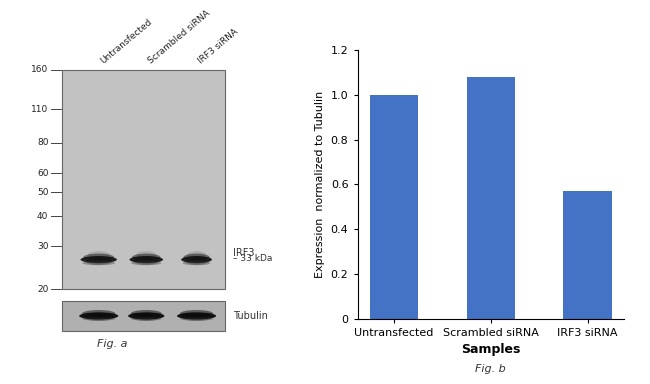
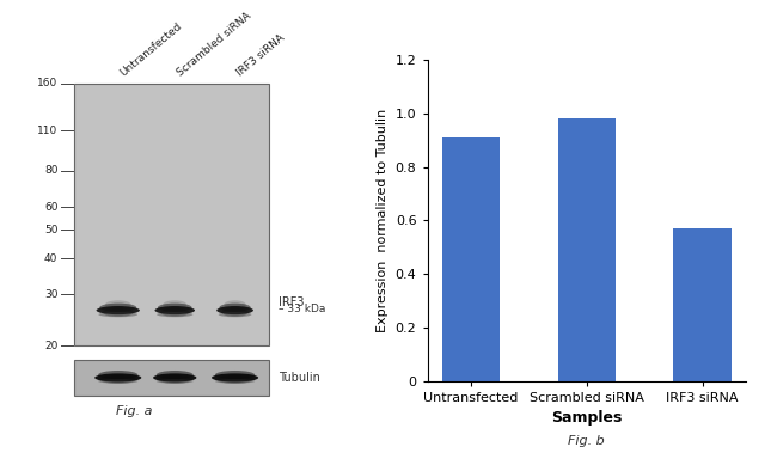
Untransfected: 1.00 -> 0.91
Scrambled siRNA: 1.08 -> 0.98
